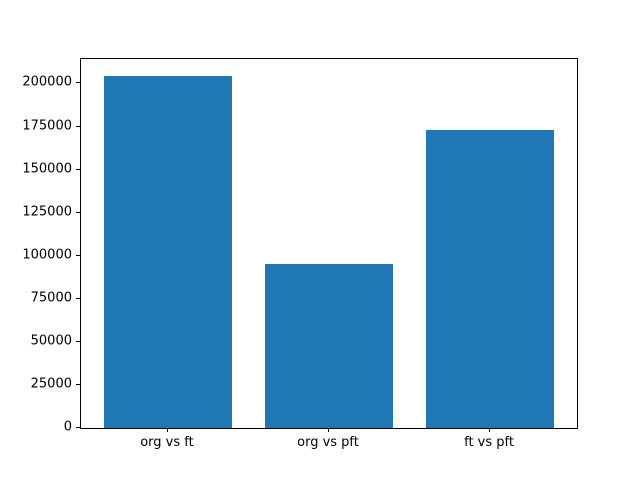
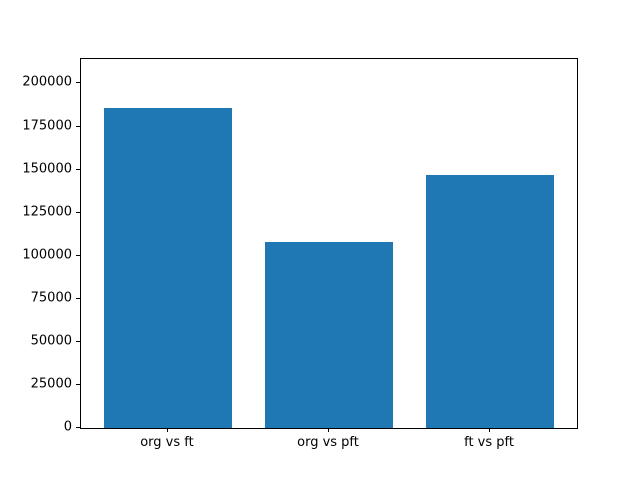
org vs ft: 204000 -> 186000
org vs pft: 95000 -> 108000
ft vs pft: 173000 -> 147000
